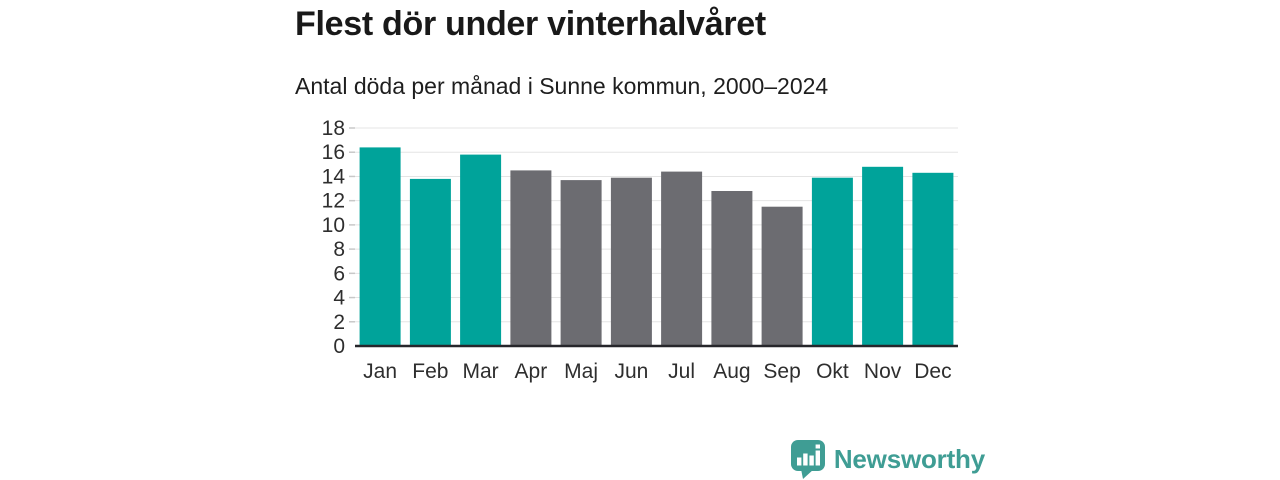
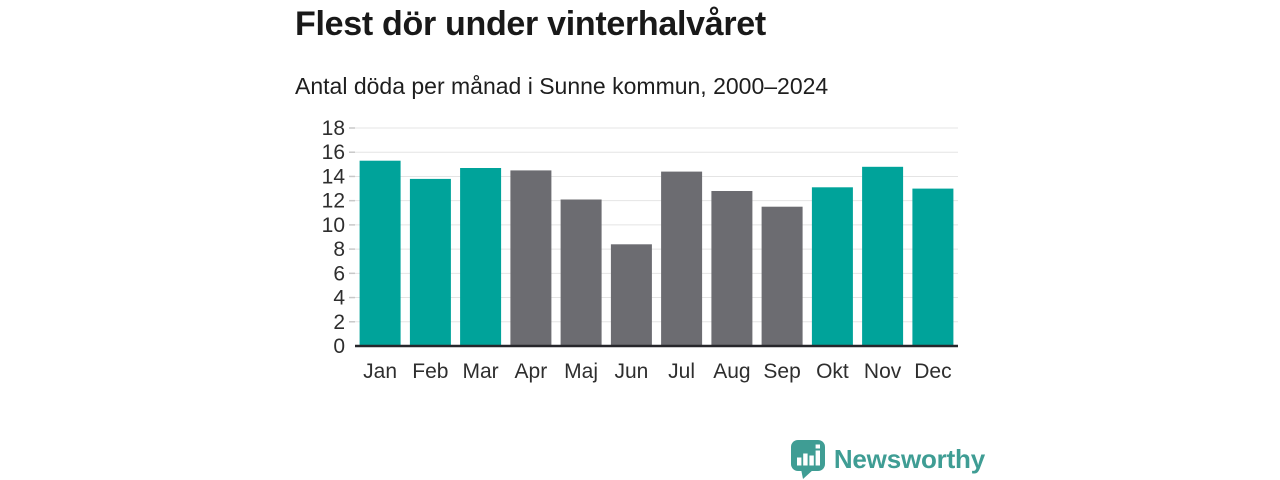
Jan: 16.4 -> 15.3
Mar: 15.8 -> 14.7
Maj: 13.7 -> 12.1
Jun: 13.9 -> 8.4
Okt: 13.9 -> 13.1
Dec: 14.3 -> 13.0
